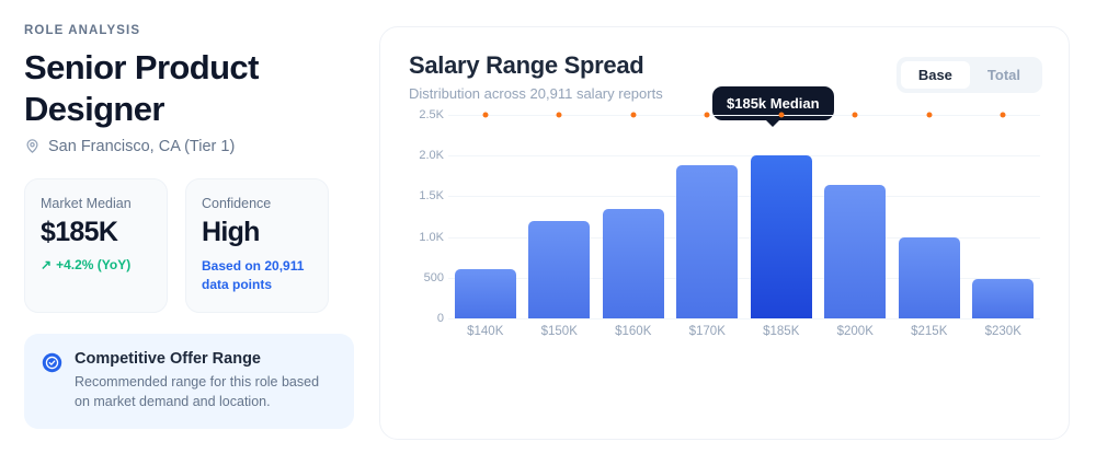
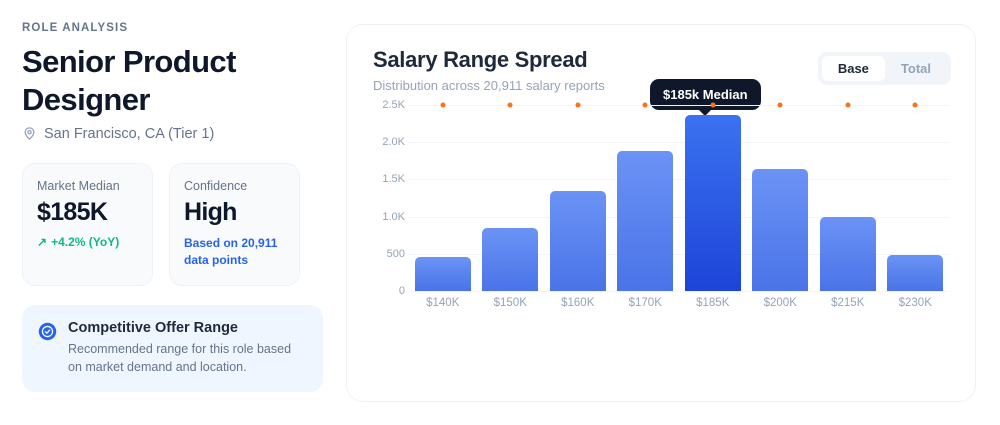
$140K: 0.6K -> 0.5K
$150K: 1.2K -> 0.8K
$185K: 2.0K -> 2.4K
